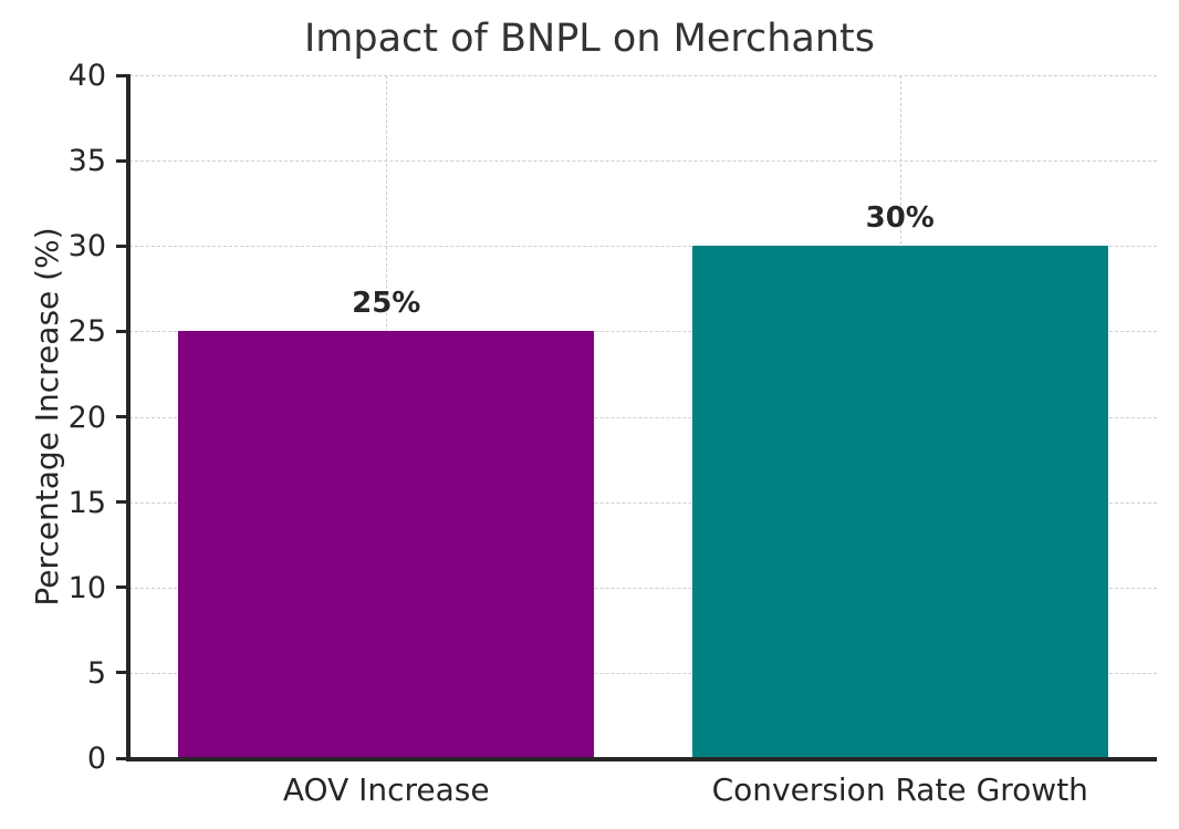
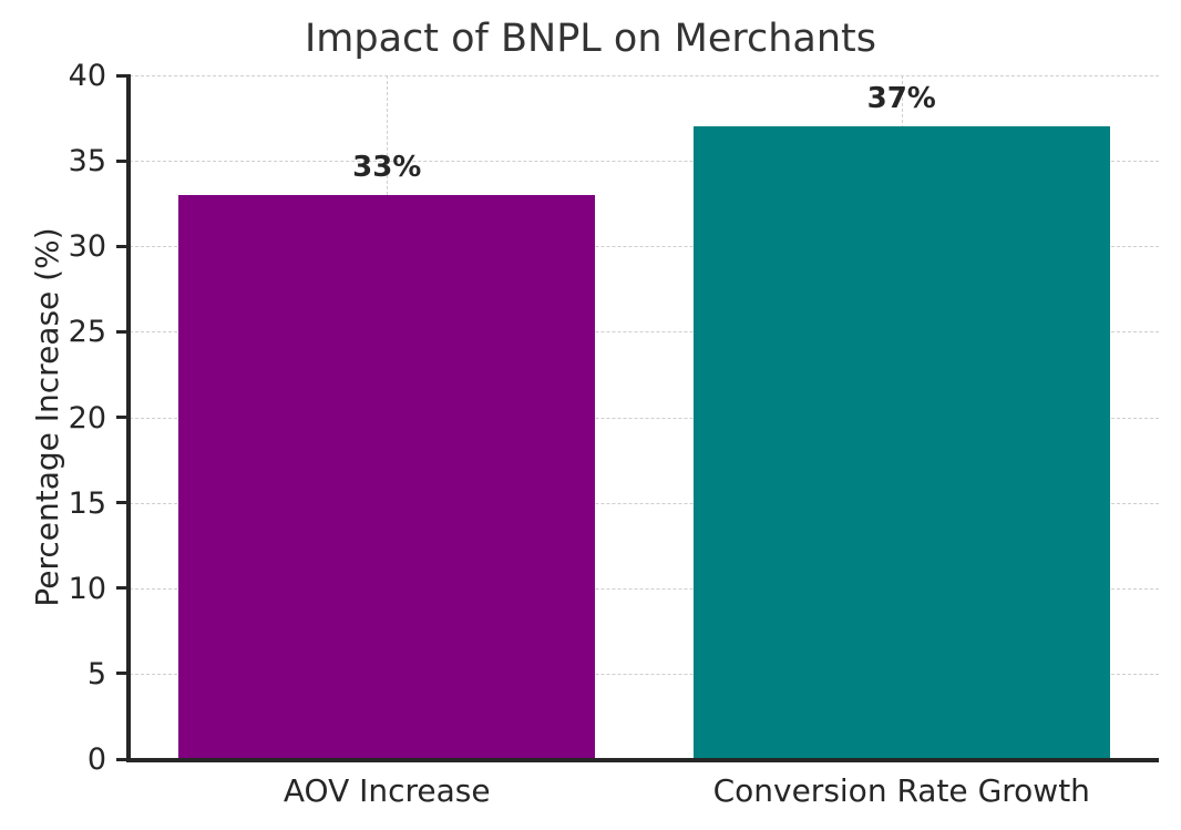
AOV Increase: 25% -> 33%
Conversion Rate Growth: 30% -> 37%
